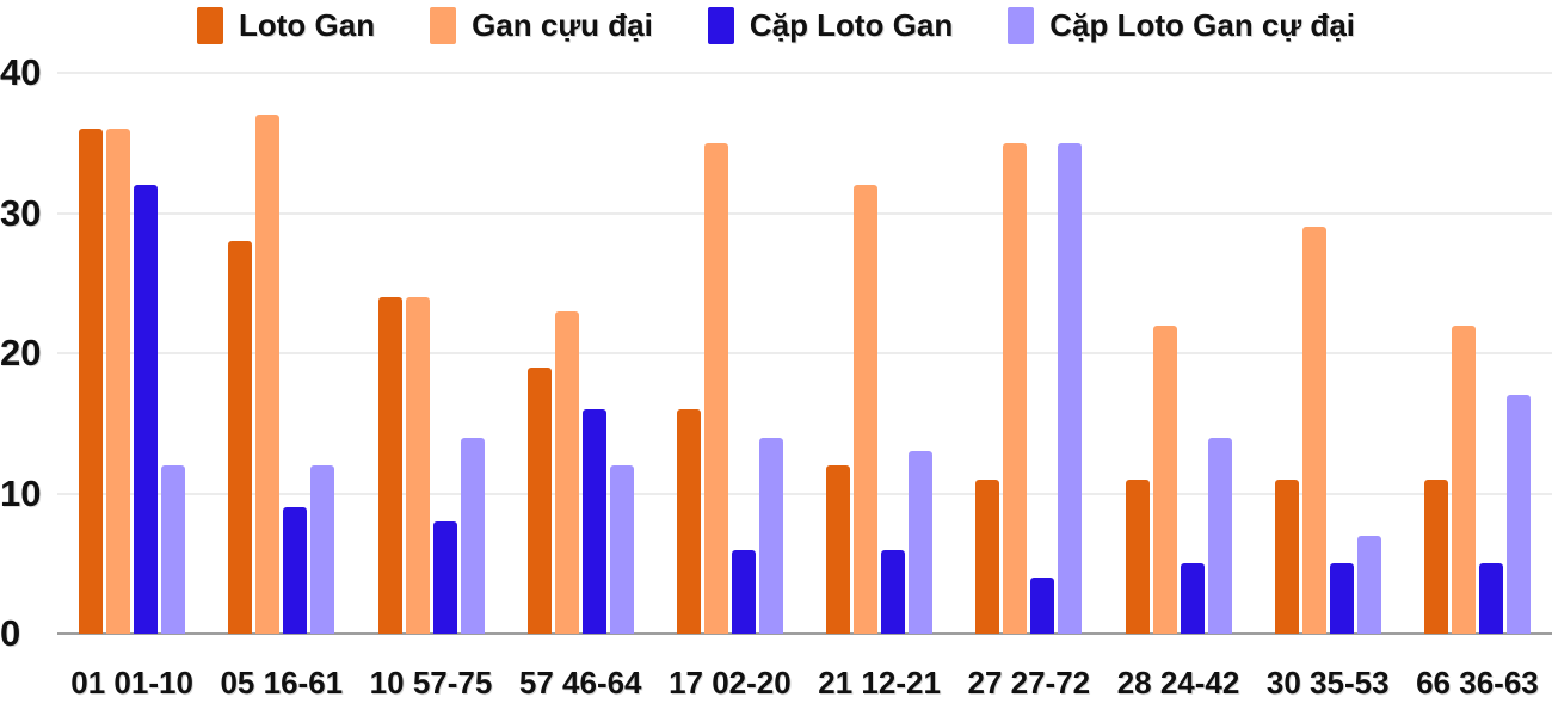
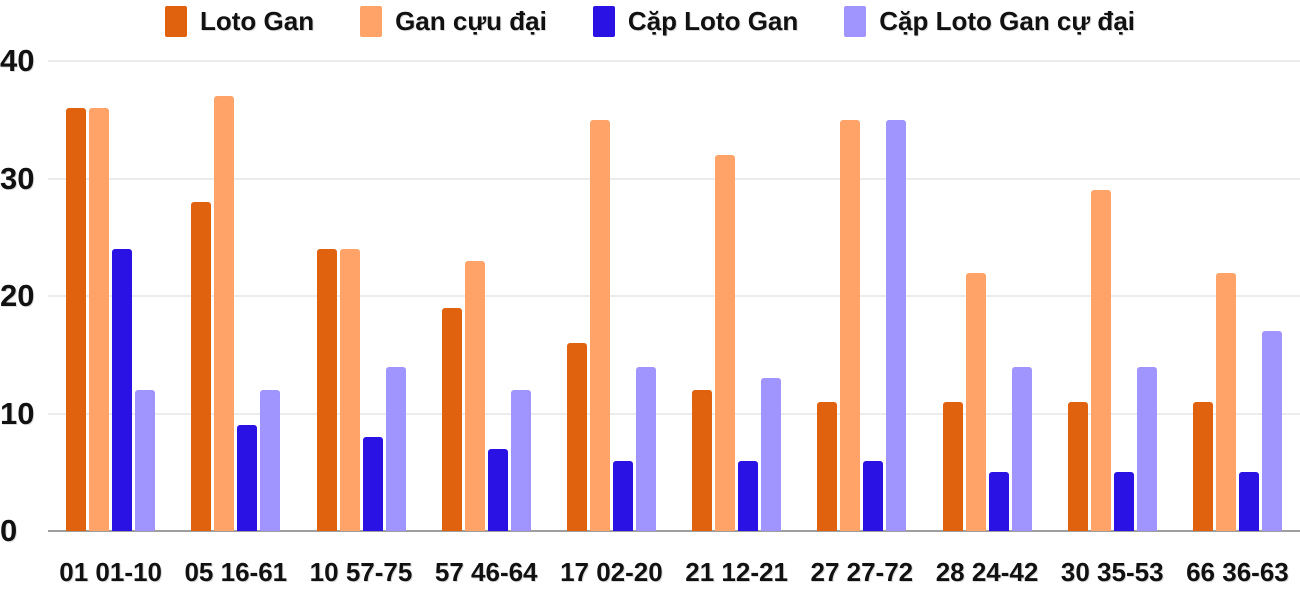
Cặp Loto Gan/01 01-10: 32 -> 24
Cặp Loto Gan/57 46-64: 16 -> 7
Cặp Loto Gan/27 27-72: 4 -> 6
Cặp Loto Gan cự đại/30 35-53: 7 -> 14
